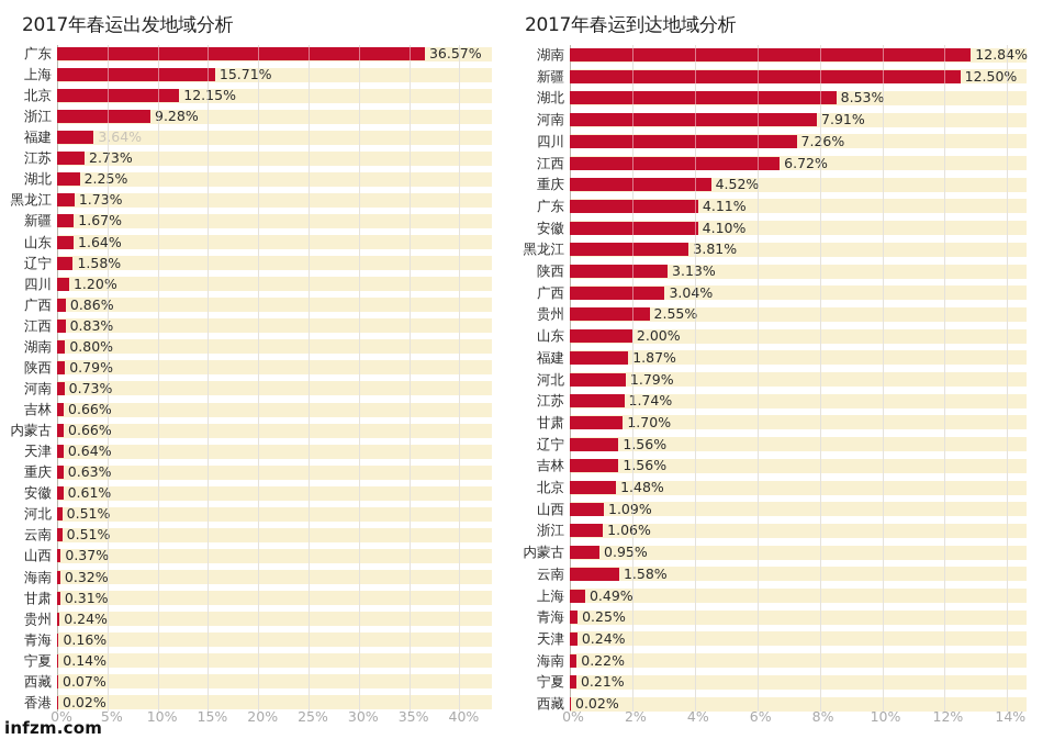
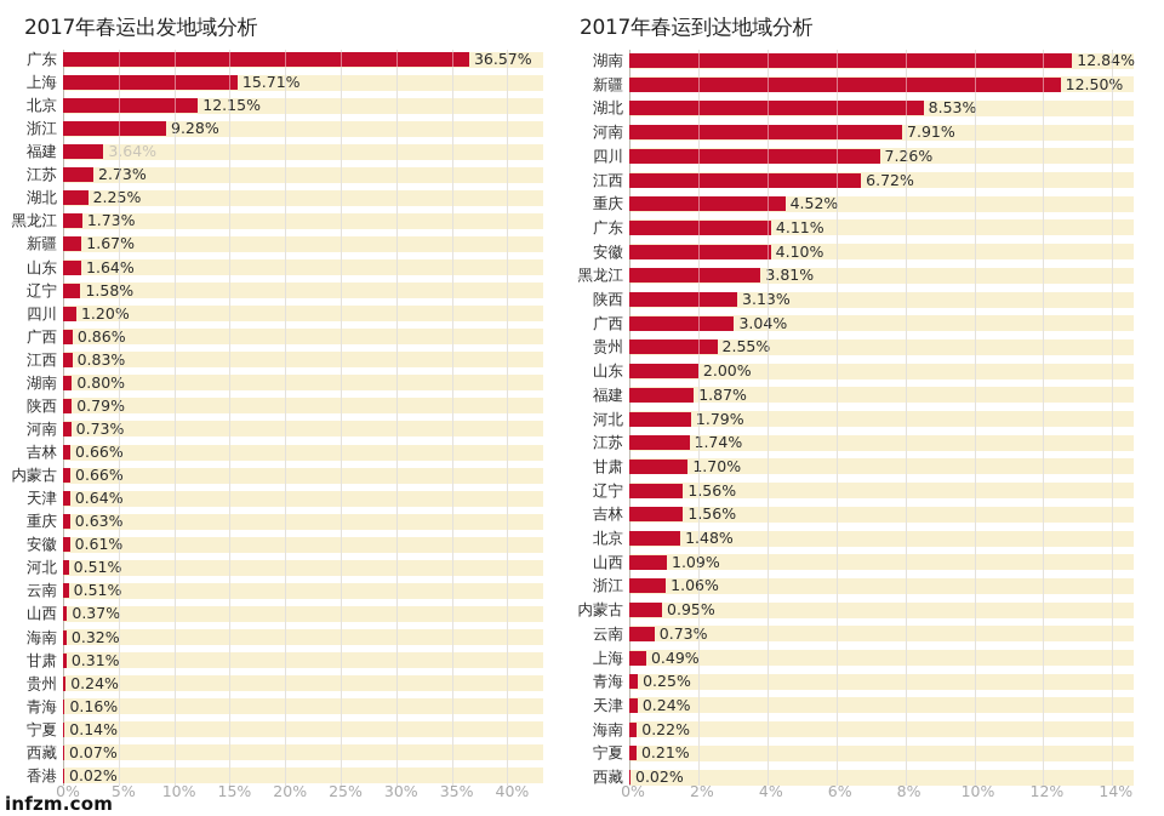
2017年春运到达地域分析/云南: 1.58% -> 0.73%
